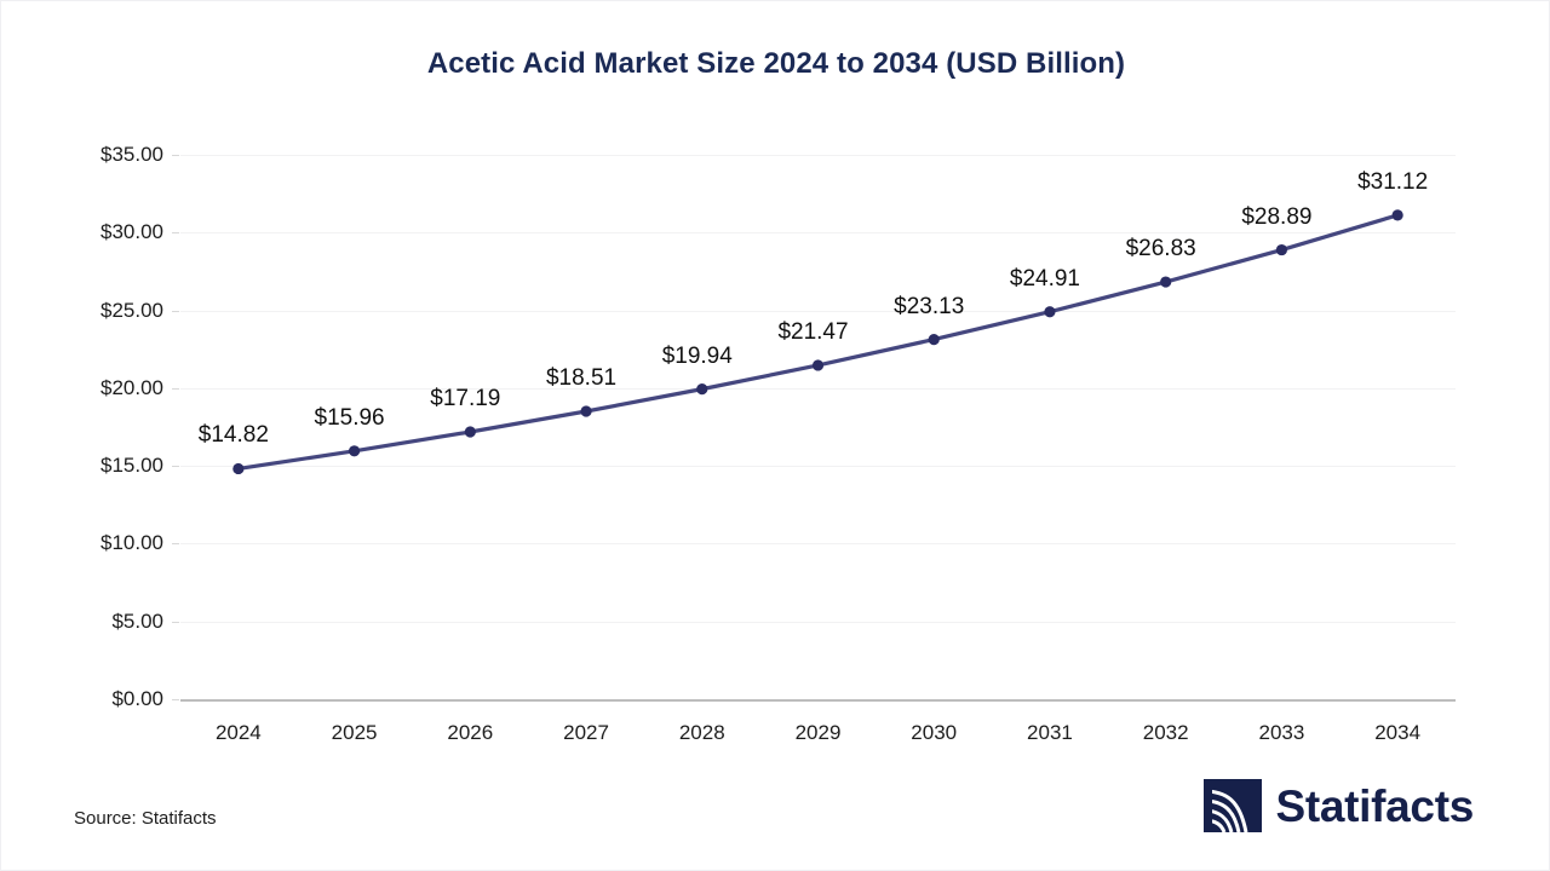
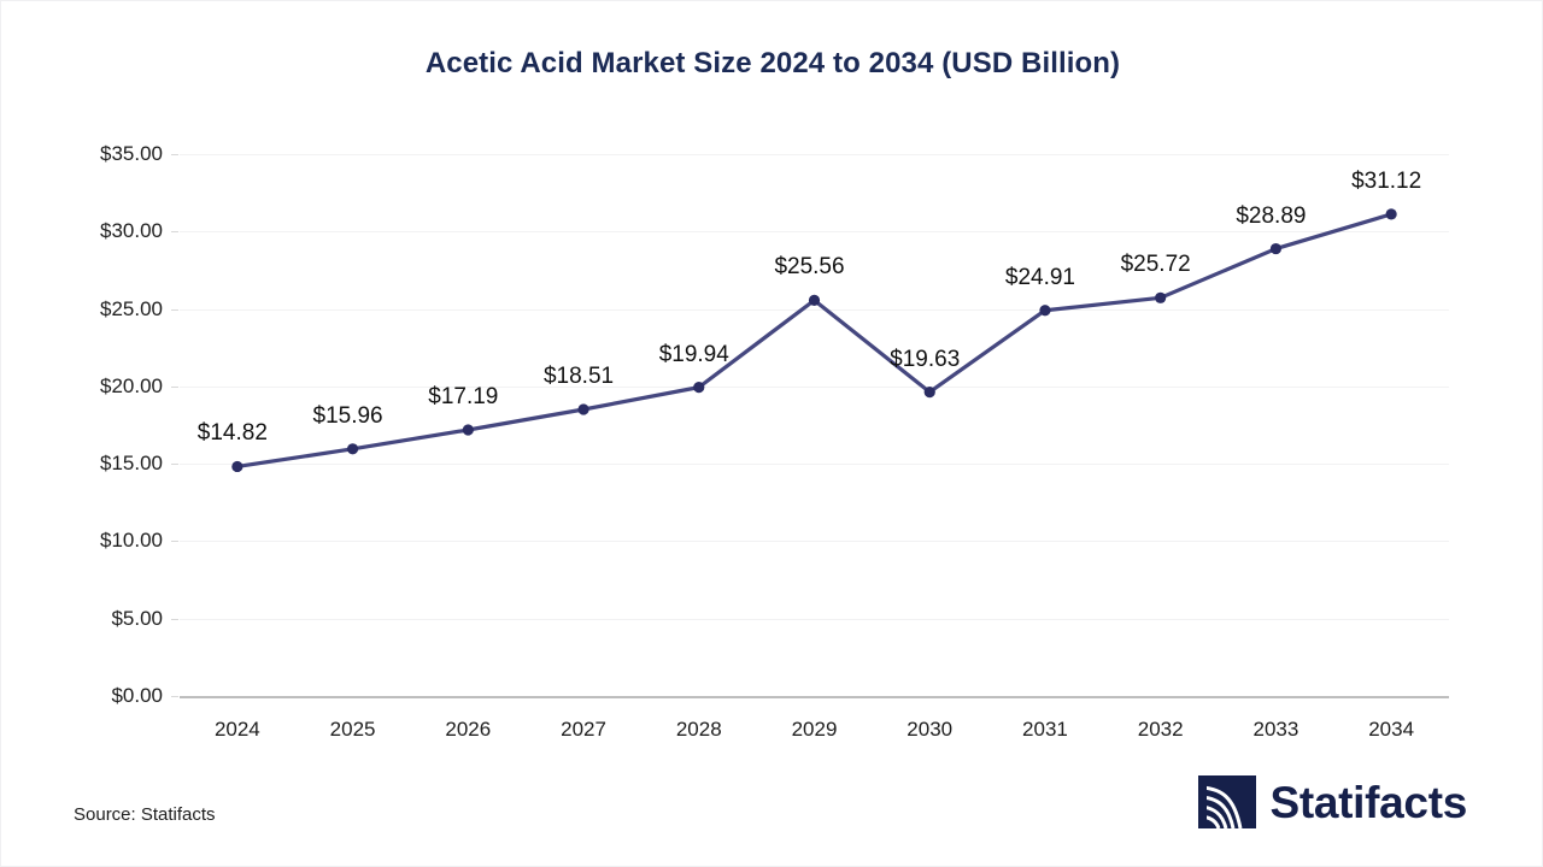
2029: $21.47 -> $25.56
2030: $23.13 -> $19.63
2032: $26.83 -> $25.72
